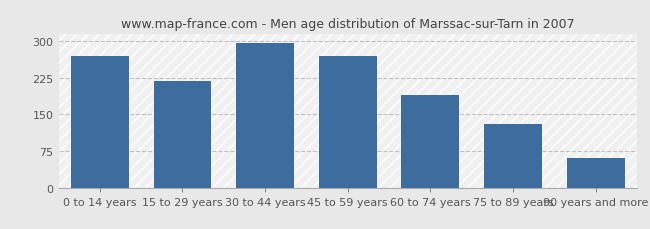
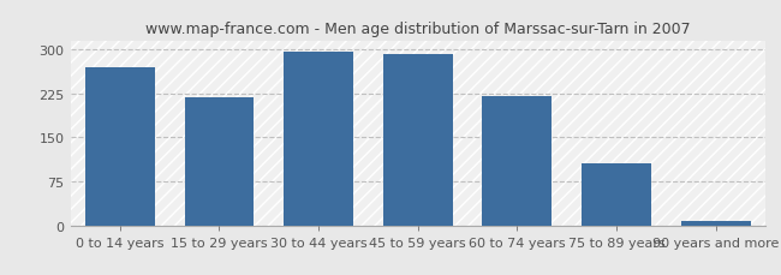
45 to 59 years: 270 -> 291
60 to 74 years: 190 -> 220
75 to 89 years: 130 -> 105
90 years and more: 60 -> 8
